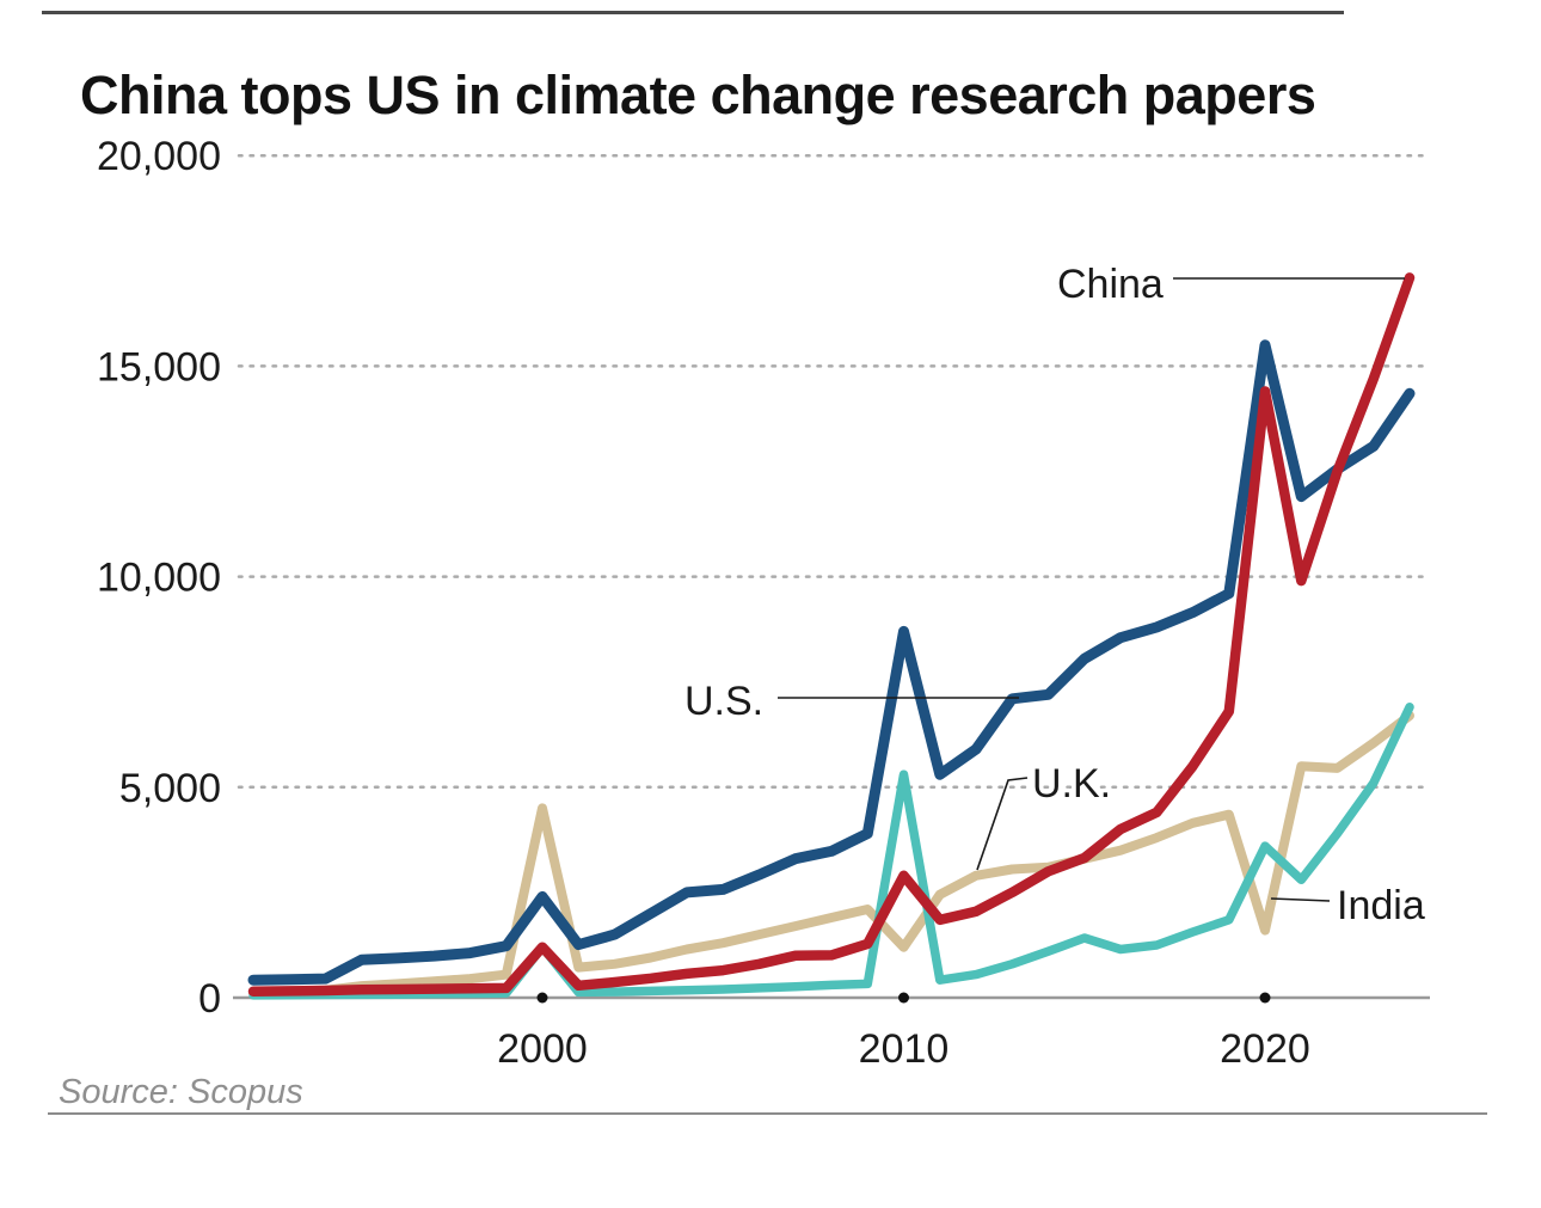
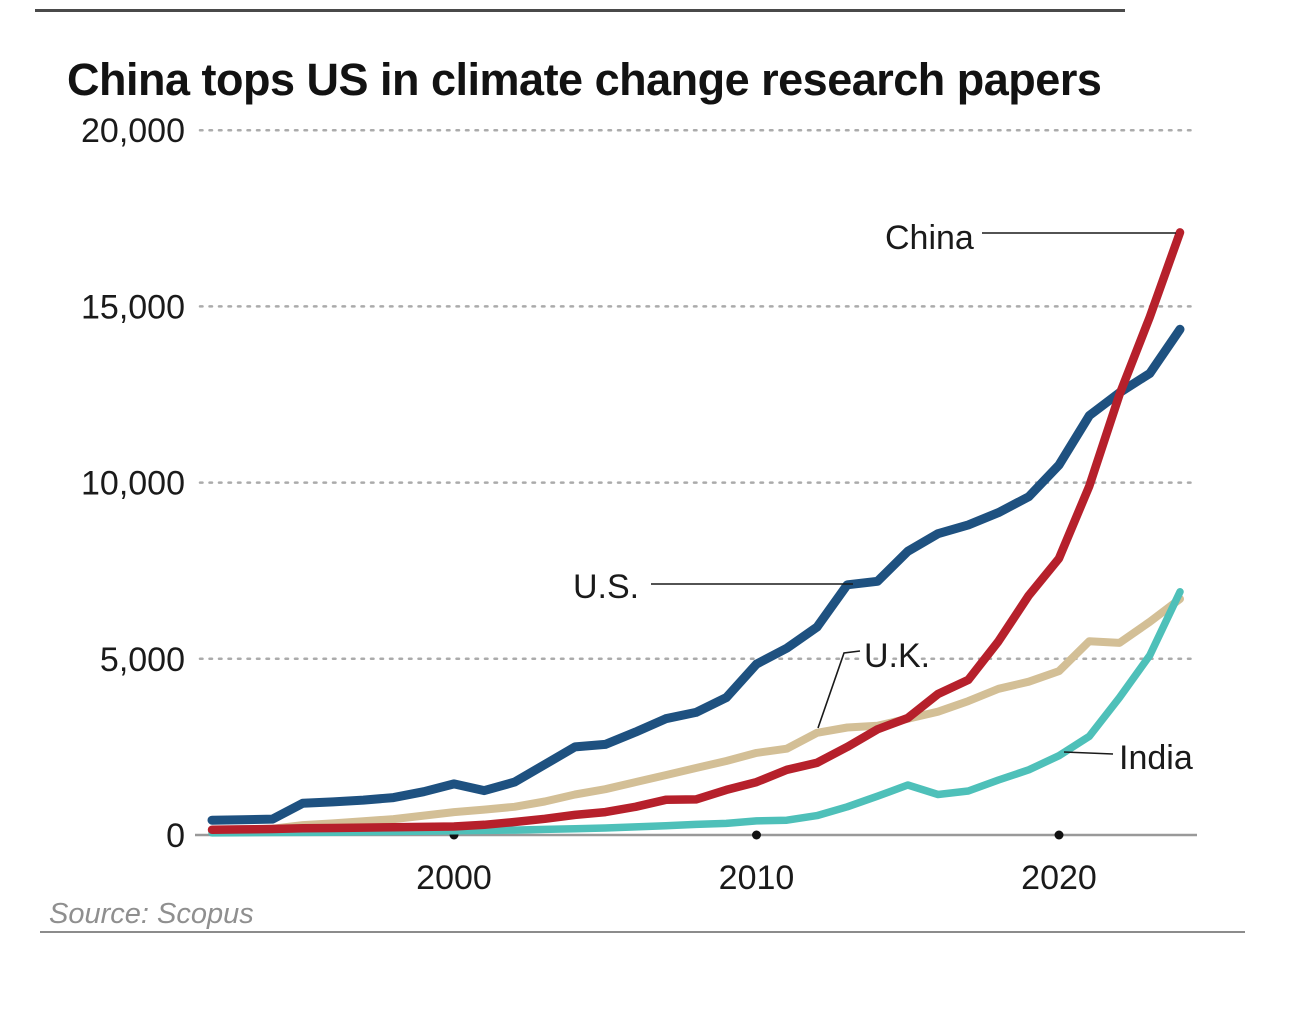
U.S./2000: 2400 -> 1400
China/2000: 1200 -> 200
U.K./2000: 4500 -> 600
India/2000: 1200 -> 100
U.S./2010: 8700 -> 4800
China/2010: 2900 -> 1500
U.K./2010: 1200 -> 2300
India/2010: 5300 -> 400
U.S./2020: 15500 -> 10500
China/2020: 14400 -> 7800
U.K./2020: 1600 -> 4600
India/2020: 3600 -> 2200
